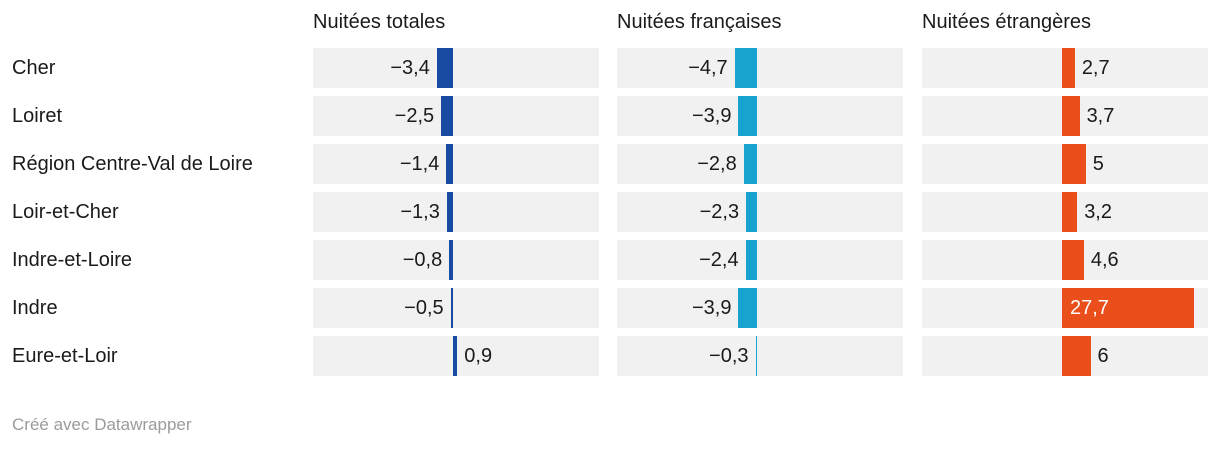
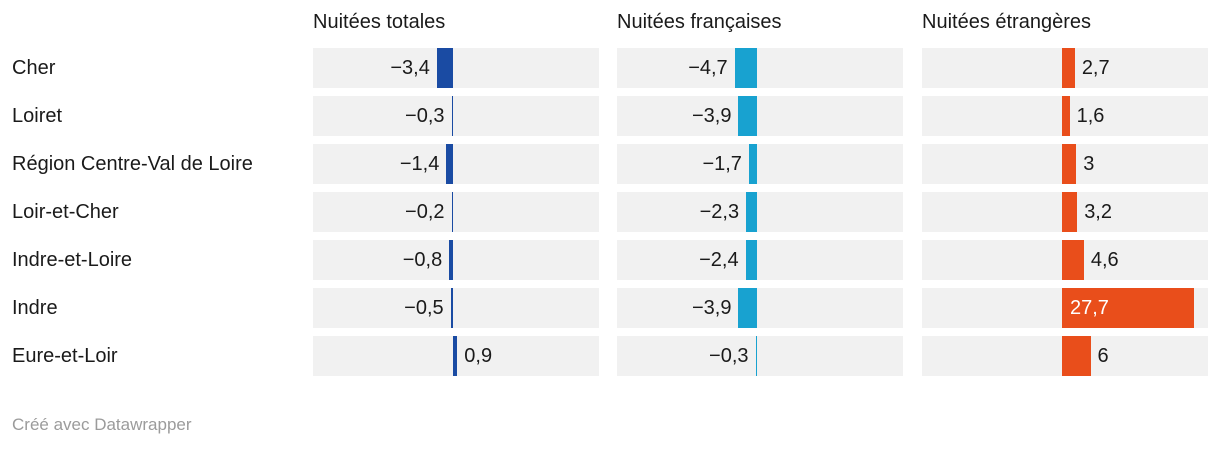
Nuitées totales/Loiret: −2,5 -> −0,3
Nuitées étrangères/Loiret: 3,7 -> 1,6
Nuitées françaises/Région Centre-Val de Loire: −2,8 -> −1,7
Nuitées étrangères/Région Centre-Val de Loire: 5 -> 3
Nuitées totales/Loir-et-Cher: −1,3 -> −0,2
